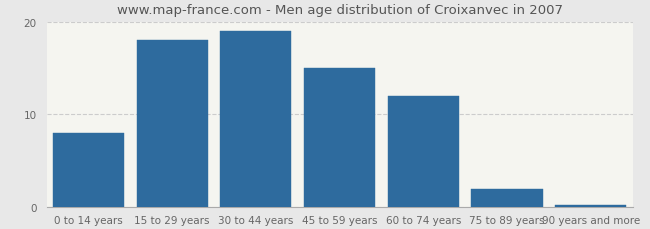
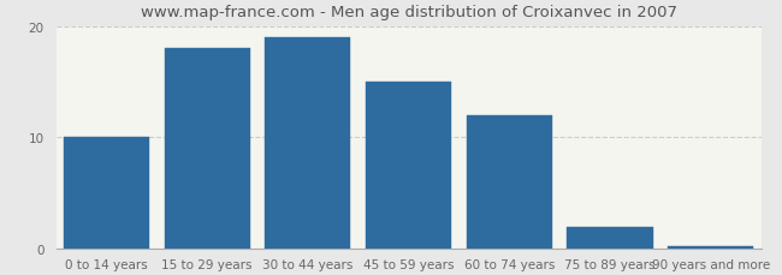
0 to 14 years: 8.0 -> 10.0
